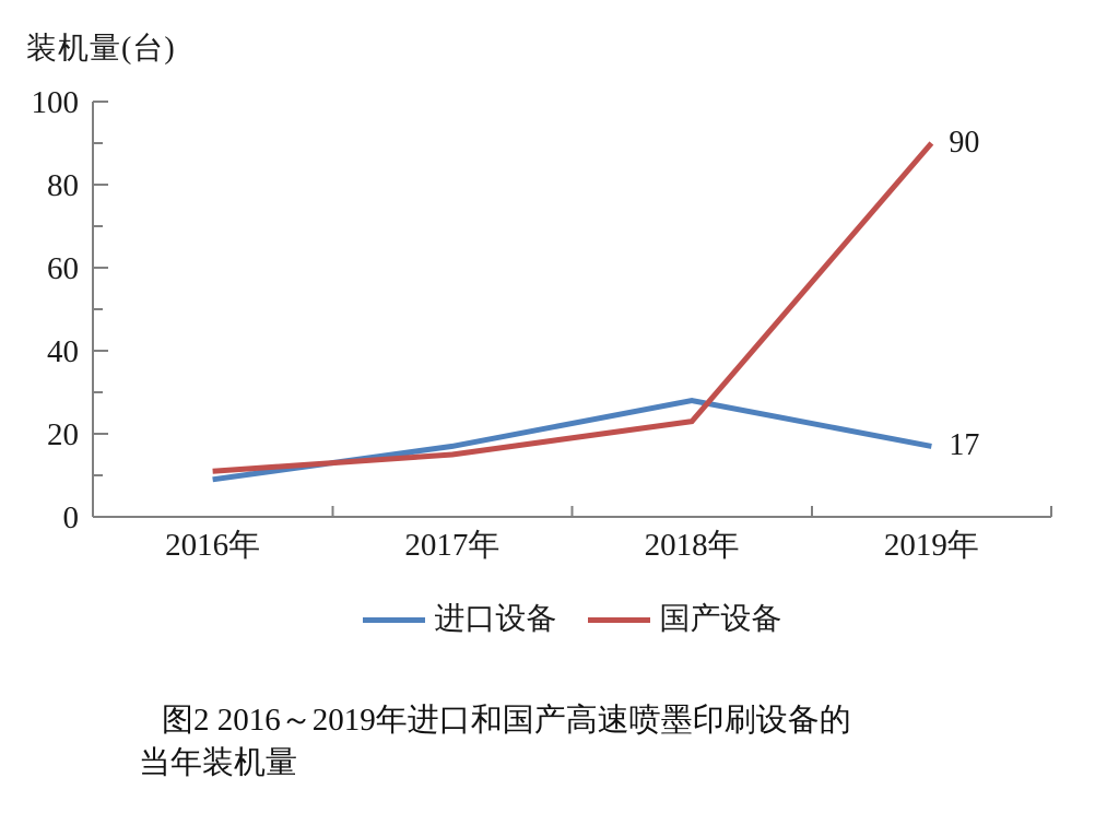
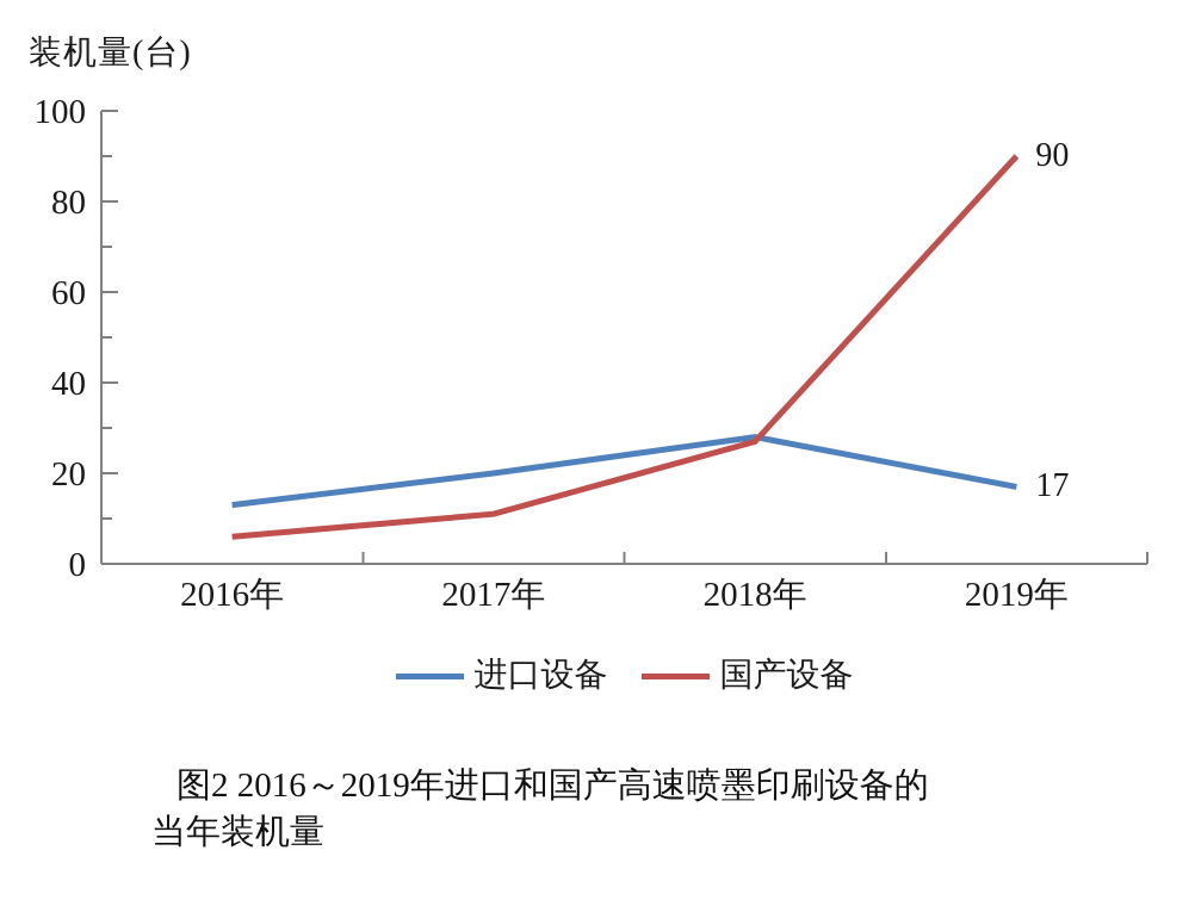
进口设备/2016年: 9 -> 13
国产设备/2016年: 11 -> 6
进口设备/2017年: 17 -> 20
国产设备/2017年: 15 -> 11
国产设备/2018年: 23 -> 27
